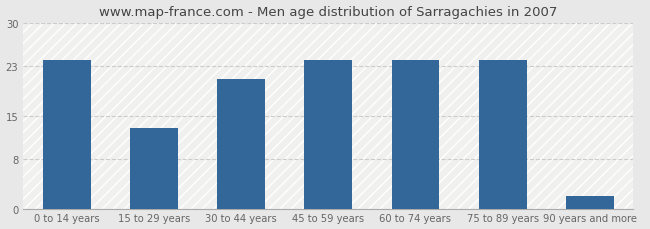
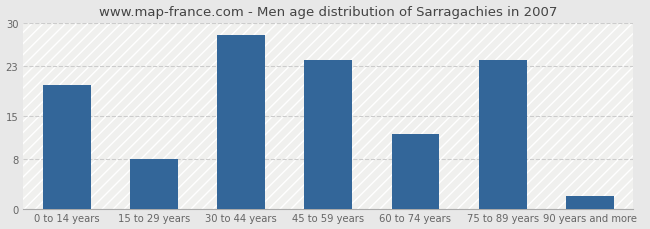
0 to 14 years: 24 -> 20
15 to 29 years: 13 -> 8
30 to 44 years: 21 -> 28
60 to 74 years: 24 -> 12
